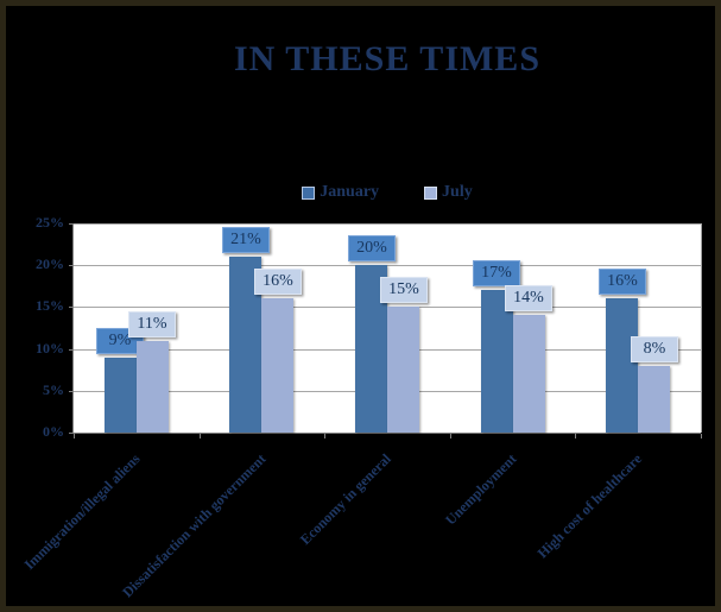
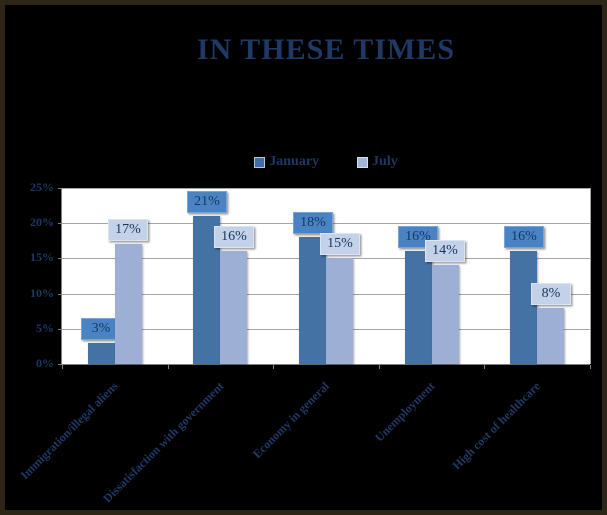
January/Immigration/illegal aliens: 9% -> 3%
July/Immigration/illegal aliens: 11% -> 17%
January/Economy in general: 20% -> 18%
January/Unemployment: 17% -> 16%
